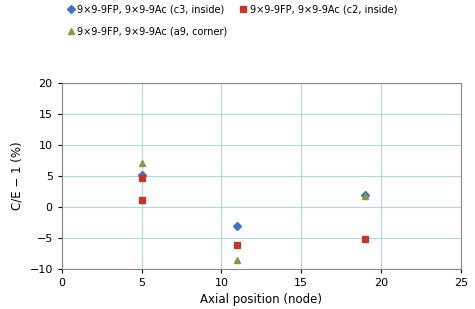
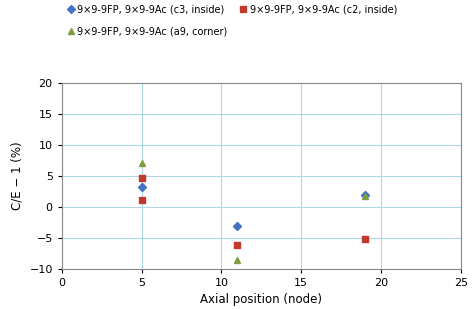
9×9-9FP, 9×9-9Ac (c3, inside)/5: 5.2 -> 3.2
